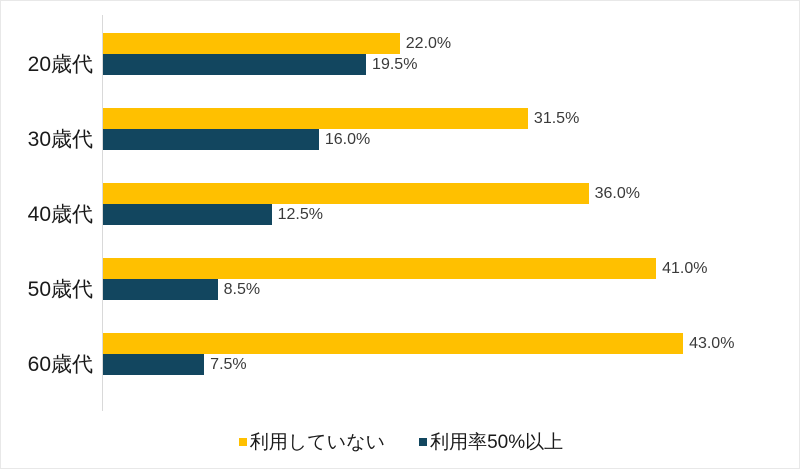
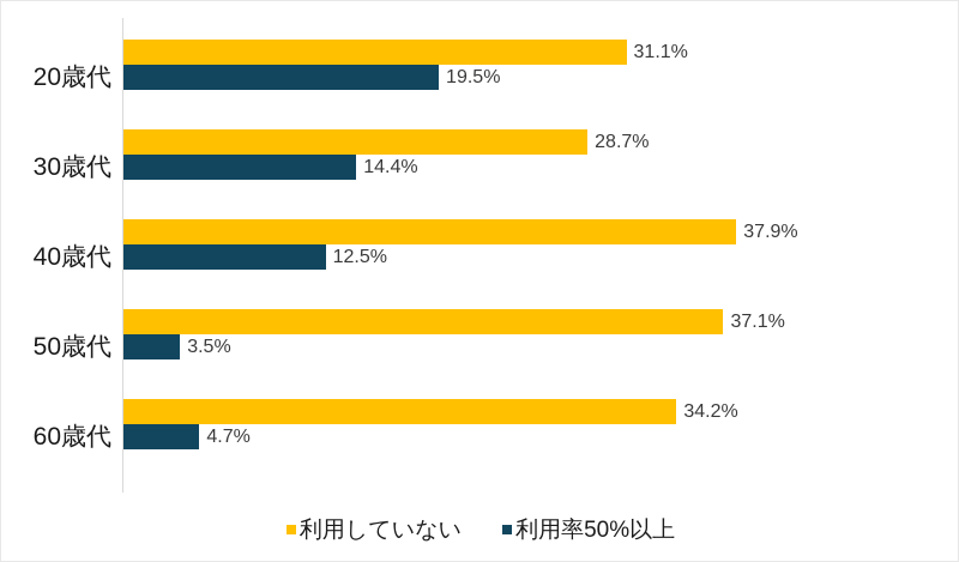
利用していない/20歳代: 22.0% -> 31.1%
利用していない/30歳代: 31.5% -> 28.7%
利用率50%以上/30歳代: 16.0% -> 14.4%
利用していない/40歳代: 36.0% -> 37.9%
利用していない/50歳代: 41.0% -> 37.1%
利用率50%以上/50歳代: 8.5% -> 3.5%
利用していない/60歳代: 43.0% -> 34.2%
利用率50%以上/60歳代: 7.5% -> 4.7%
